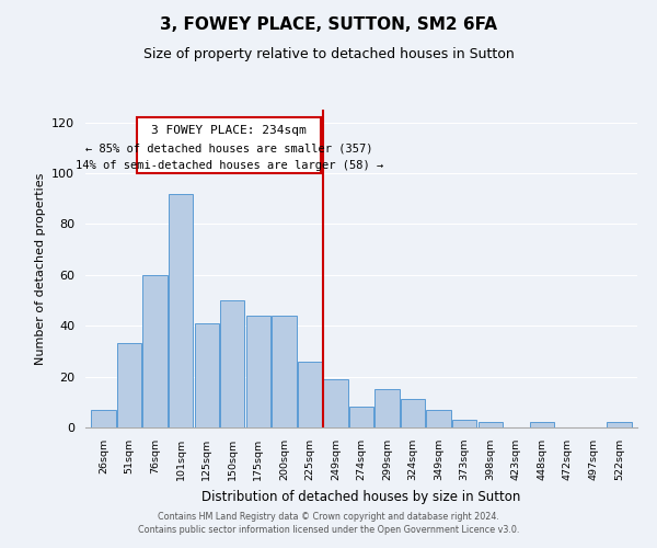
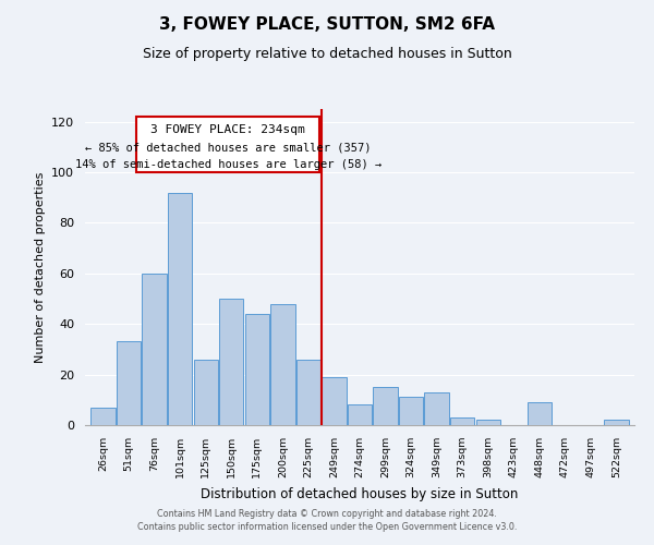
125sqm: 41 -> 26
200sqm: 44 -> 48
349sqm: 7 -> 13
448sqm: 2 -> 9
